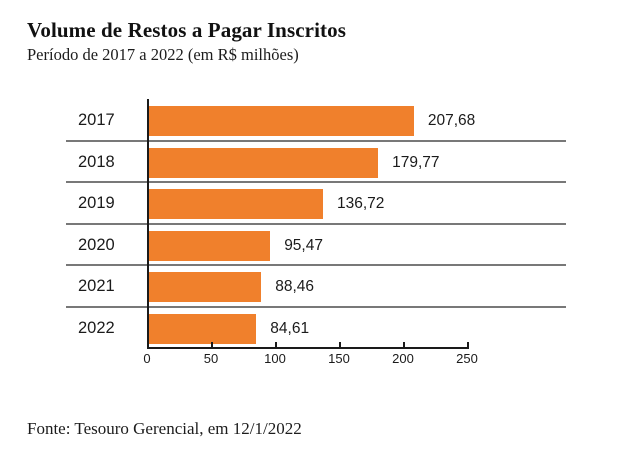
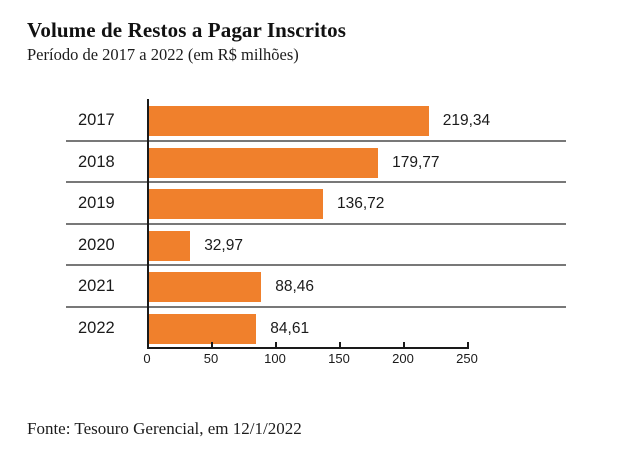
2017: 207,68 -> 219,34
2020: 95,47 -> 32,97
